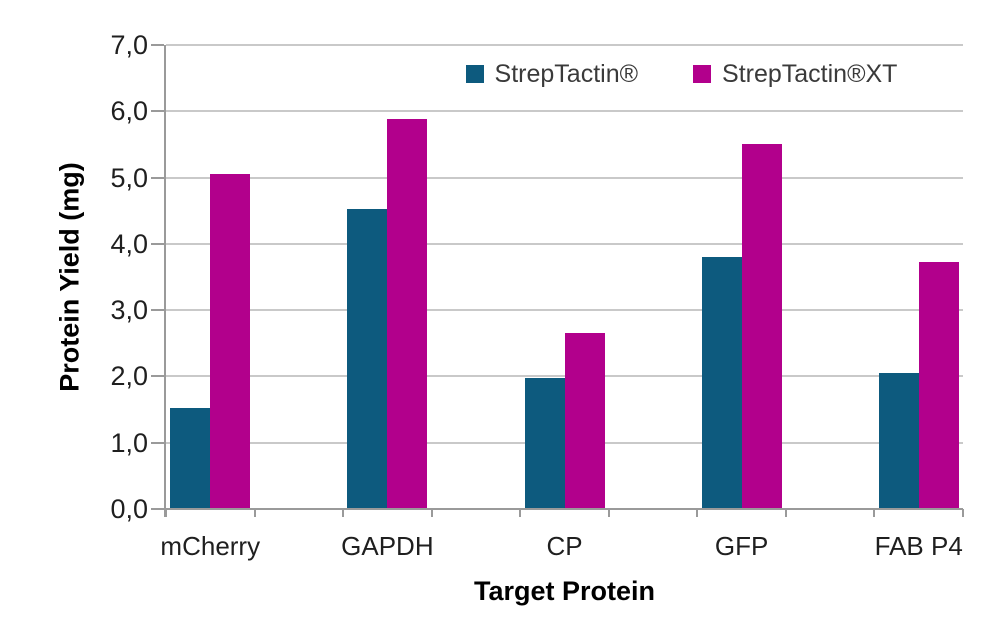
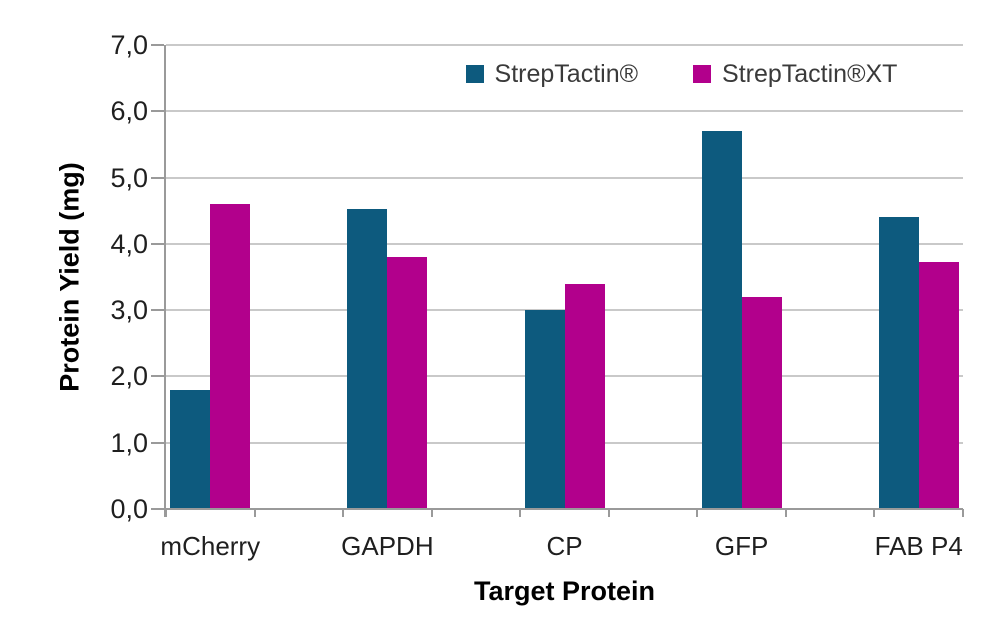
StrepTactin®/mCherry: 1,5 -> 1,8
StrepTactin®XT/mCherry: 5,1 -> 4,6
StrepTactin®XT/GAPDH: 5,9 -> 3,8
StrepTactin®/CP: 2,0 -> 3,0
StrepTactin®XT/CP: 2,7 -> 3,4
StrepTactin®/GFP: 3,8 -> 5,7
StrepTactin®XT/GFP: 5,5 -> 3,2
StrepTactin®/FAB P4: 2,0 -> 4,4
